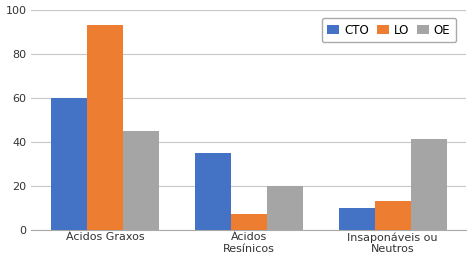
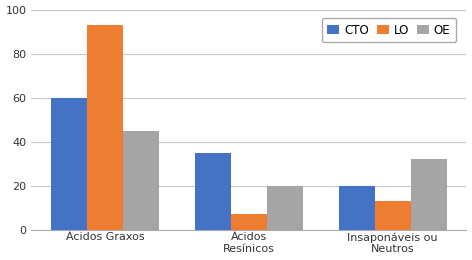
CTO/Insaponáveis ou Neutros: 10 -> 20
OE/Insaponáveis ou Neutros: 41 -> 32
